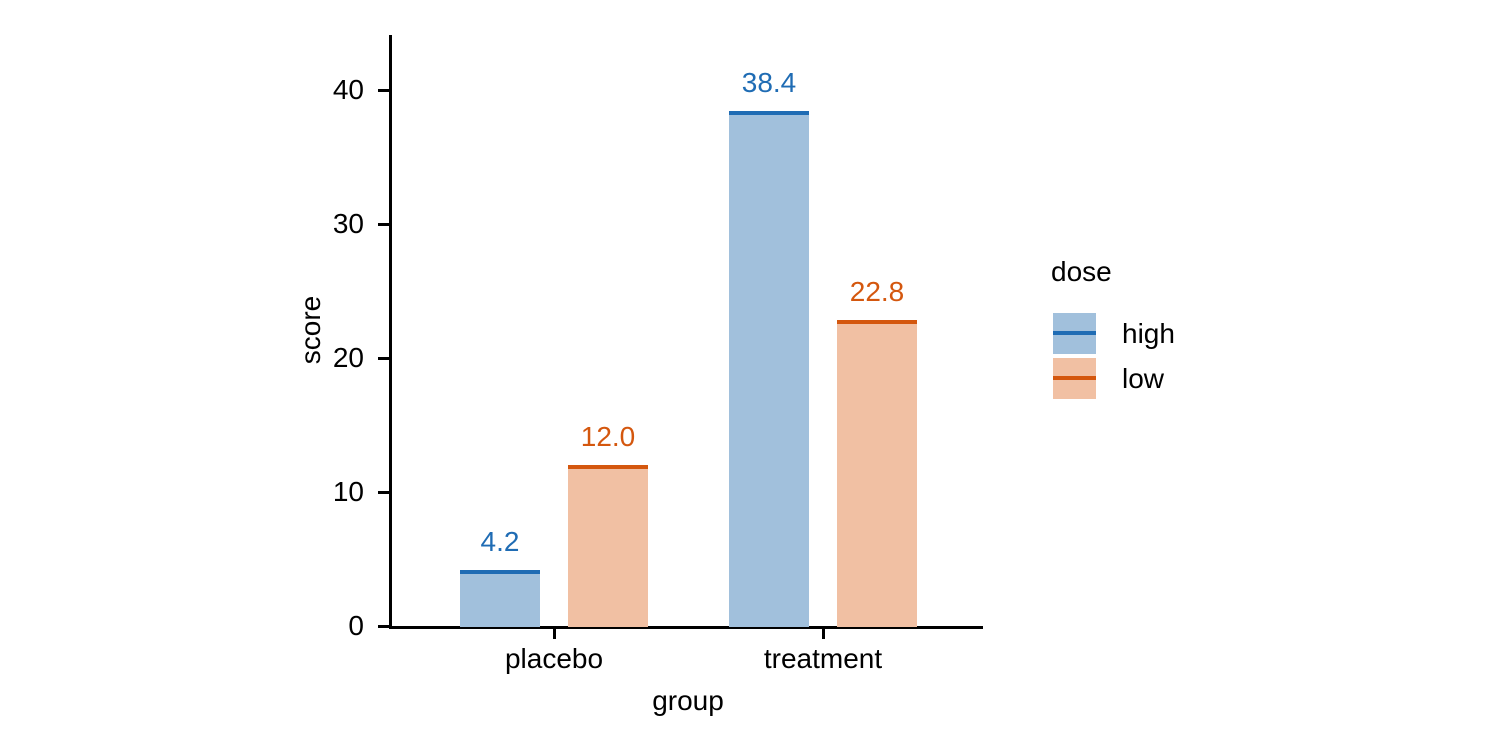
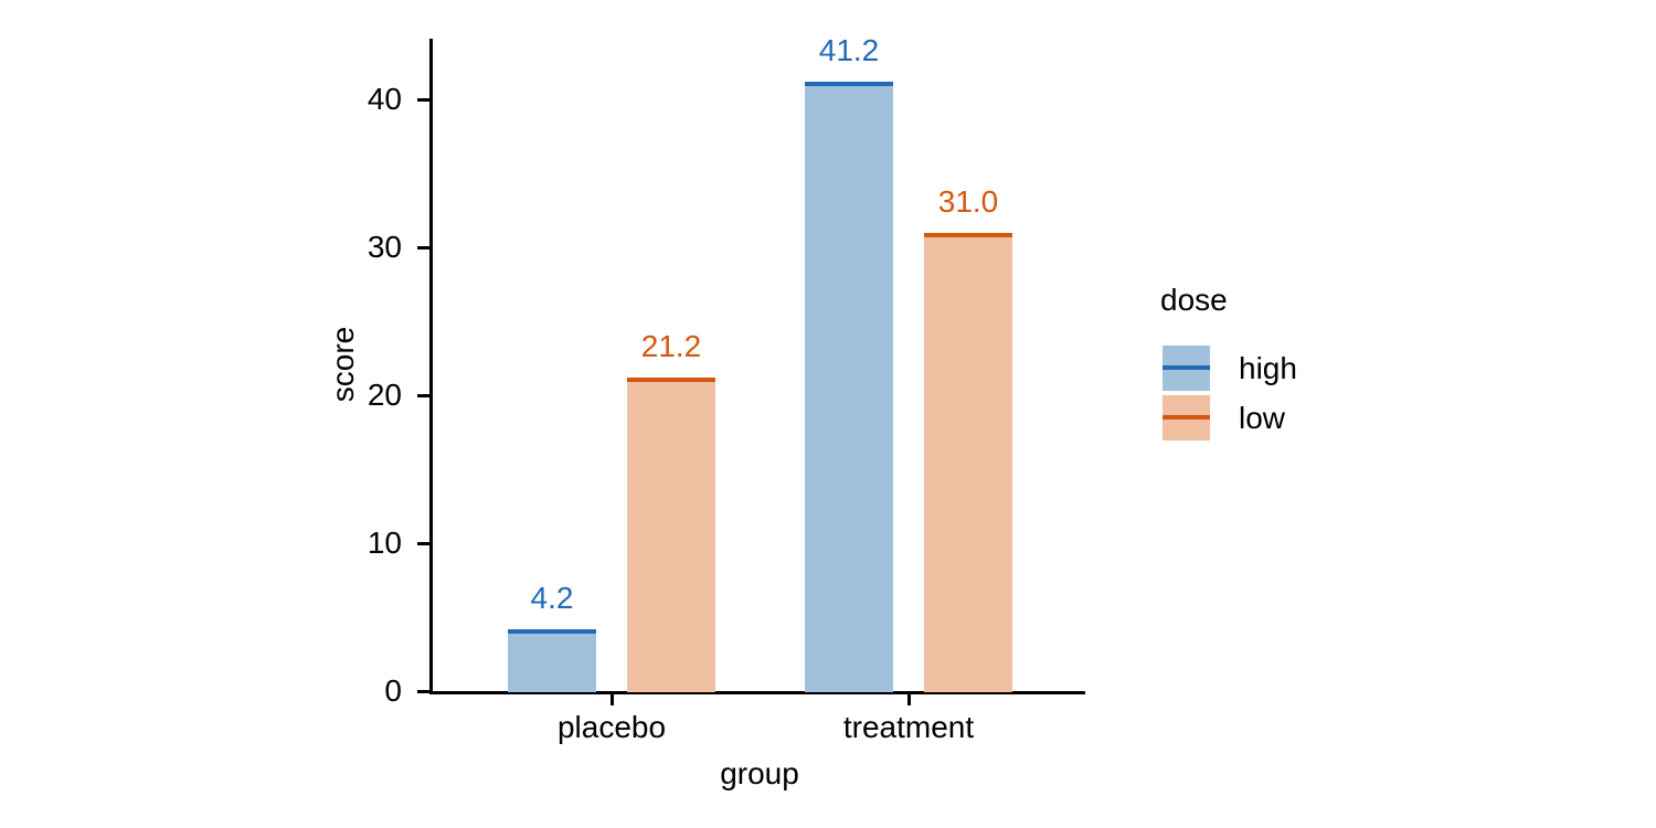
low/placebo: 12.0 -> 21.2
high/treatment: 38.4 -> 41.2
low/treatment: 22.8 -> 31.0
